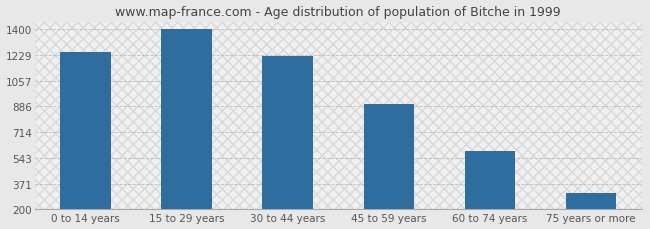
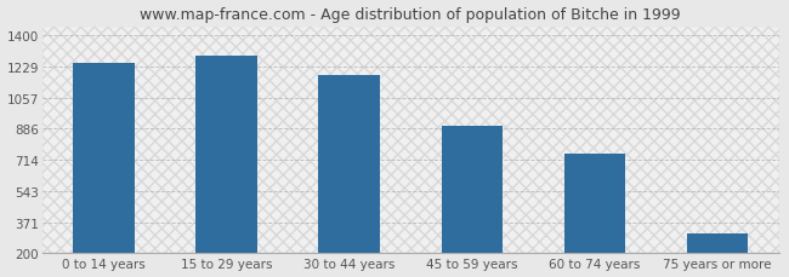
15 to 29 years: 1400 -> 1290
30 to 44 years: 1220 -> 1180
60 to 74 years: 590 -> 750
